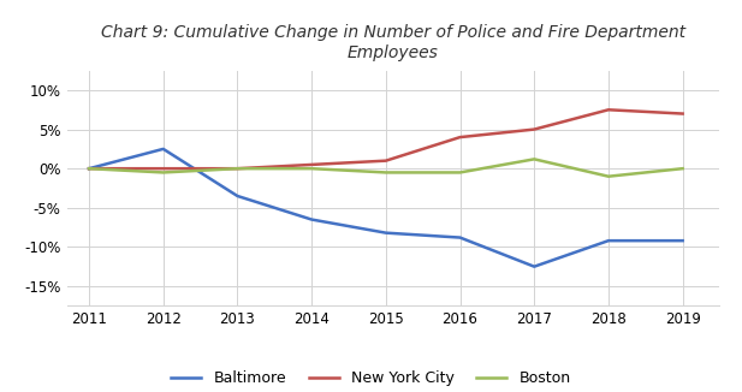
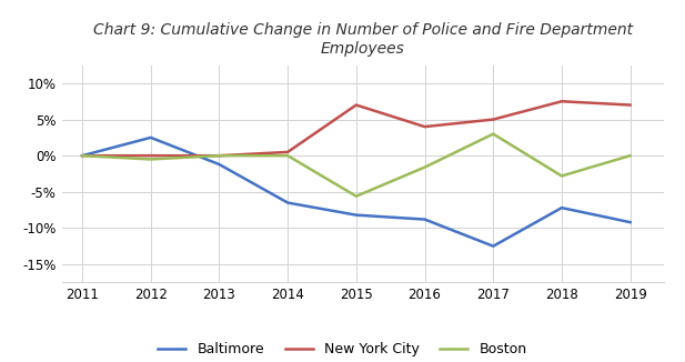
Baltimore/2013: -3.5% -> -1.2%
New York City/2015: 1.0% -> 7.0%
Boston/2015: -0.5% -> -5.6%
Boston/2016: -0.5% -> -1.6%
Boston/2017: 1.2% -> 3.0%
Baltimore/2018: -9.2% -> -7.2%
Boston/2018: -1.0% -> -2.8%
